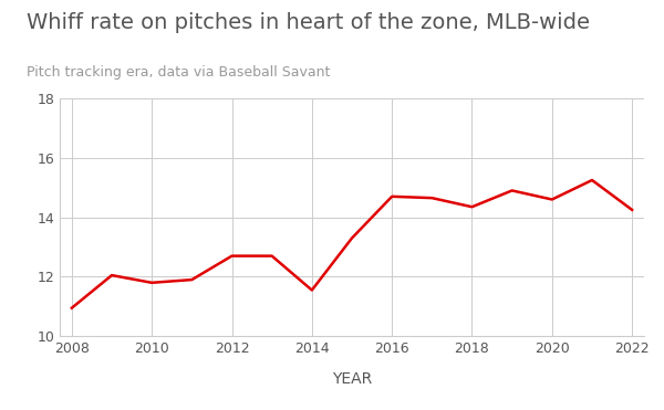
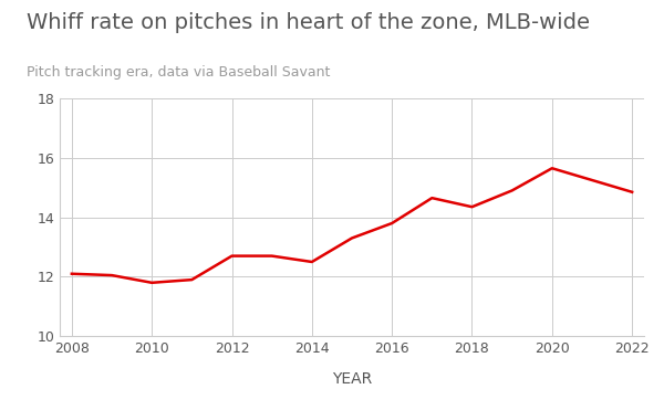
2008: 10.95 -> 12.10
2014: 11.55 -> 12.50
2016: 14.70 -> 13.80
2020: 14.60 -> 15.65
2022: 14.25 -> 14.85
